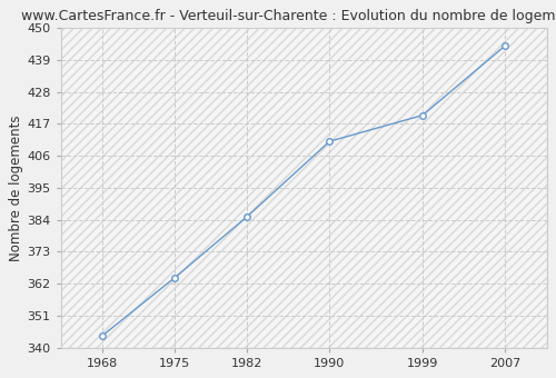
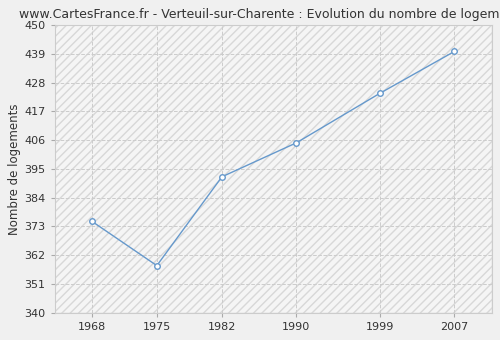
1968: 344 -> 375
1975: 364 -> 358
1982: 385 -> 392
1990: 411 -> 405
1999: 420 -> 424
2007: 444 -> 440
